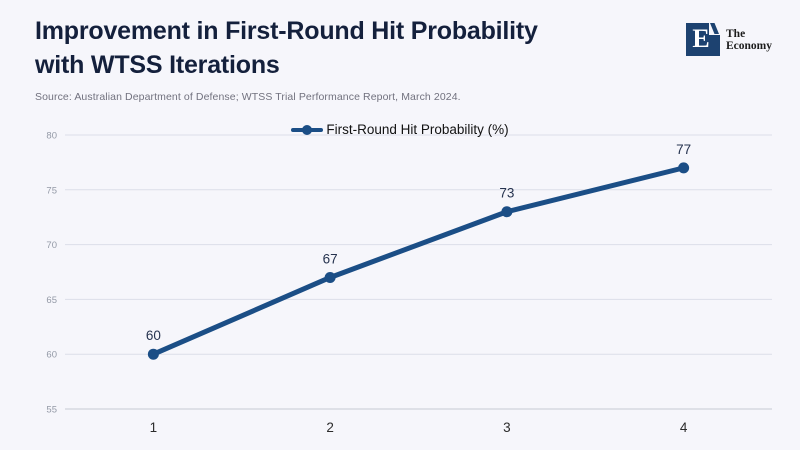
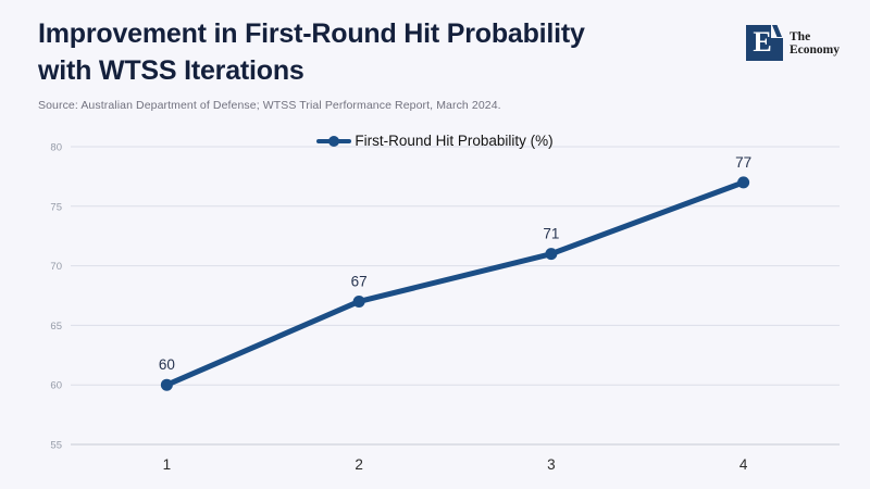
3: 73 -> 71
